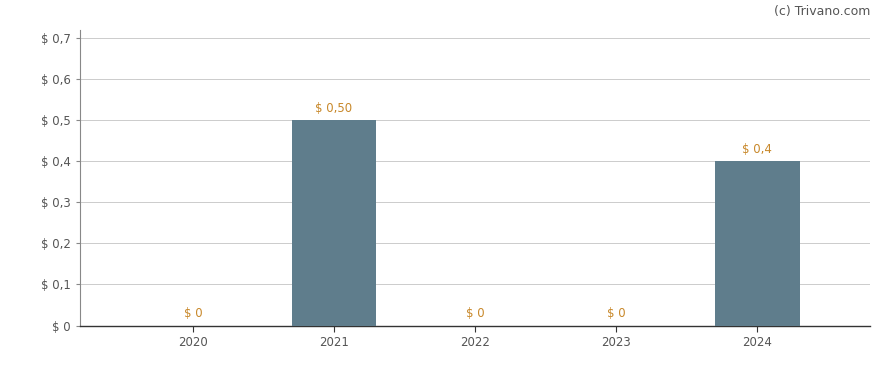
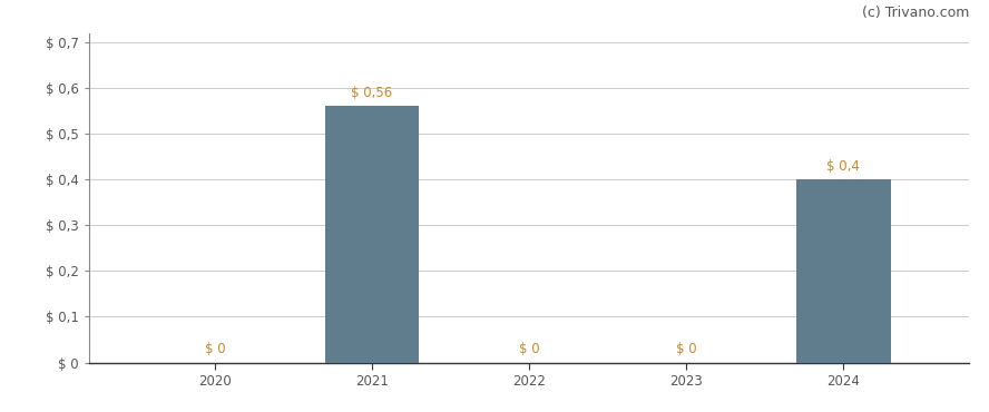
2021: 0,50 -> 0,56
